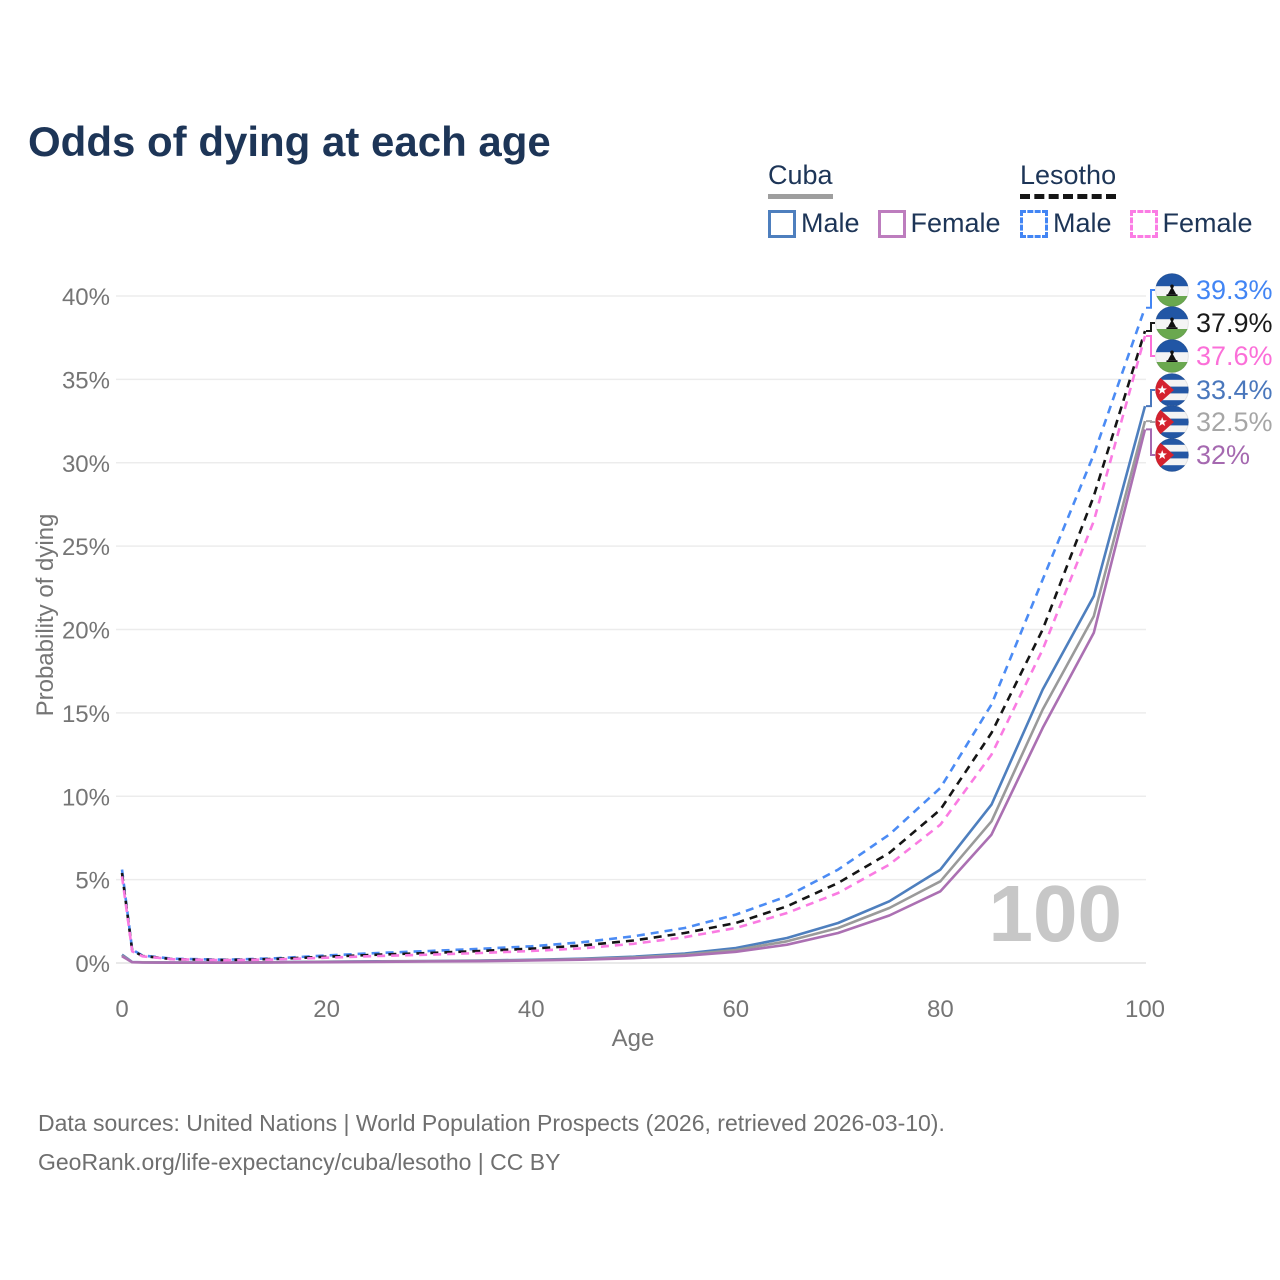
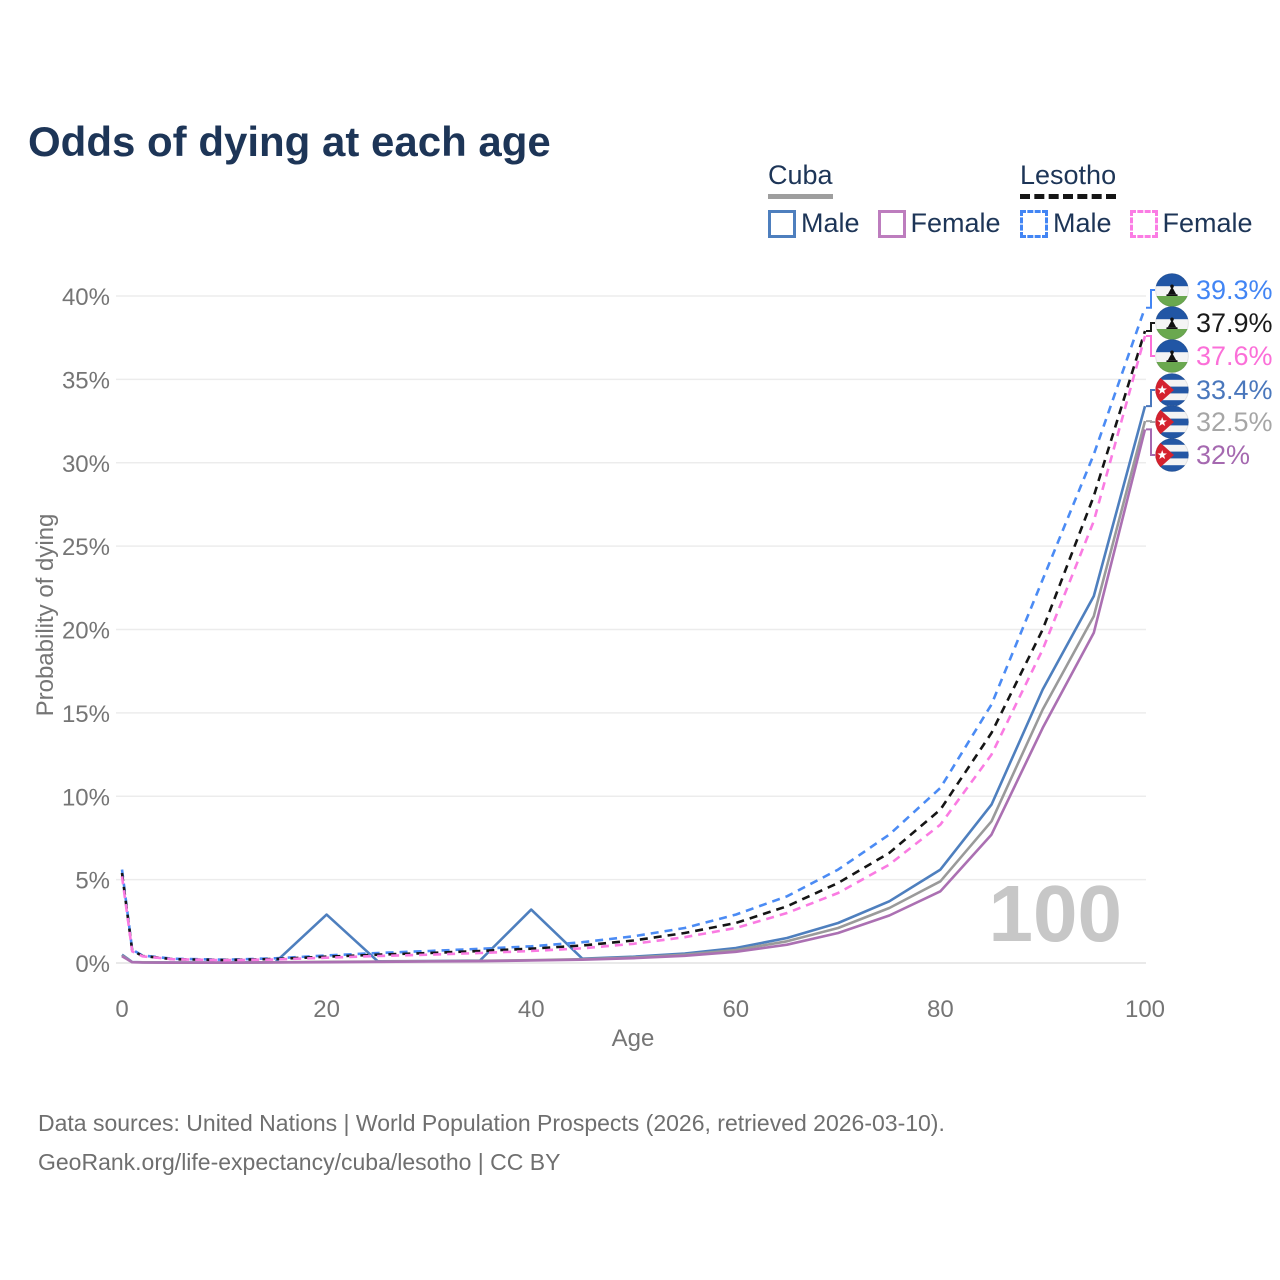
Cuba Male/20: 0.1% -> 2.9%
Cuba Male/40: 0.2% -> 3.2%
